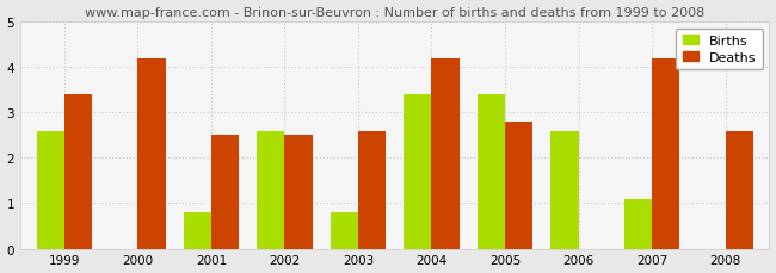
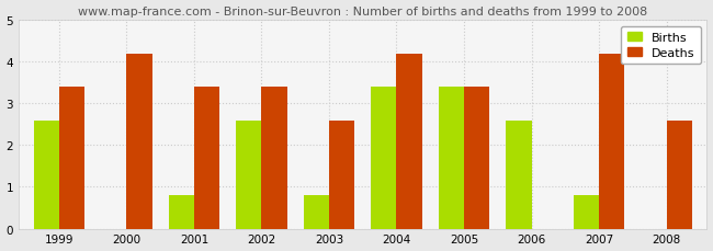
Deaths/2001: 2.5 -> 3.4
Deaths/2002: 2.5 -> 3.4
Deaths/2005: 2.8 -> 3.4
Births/2007: 1.1 -> 0.8
